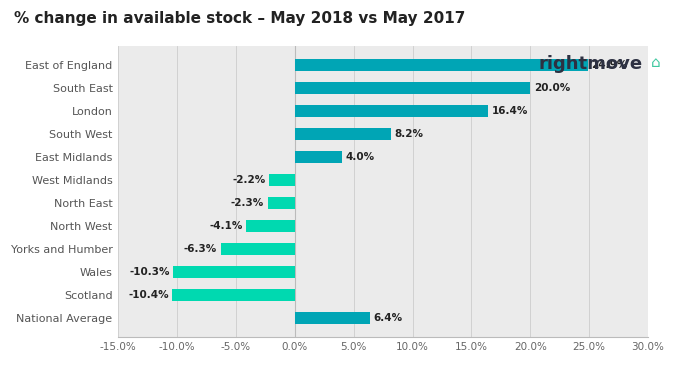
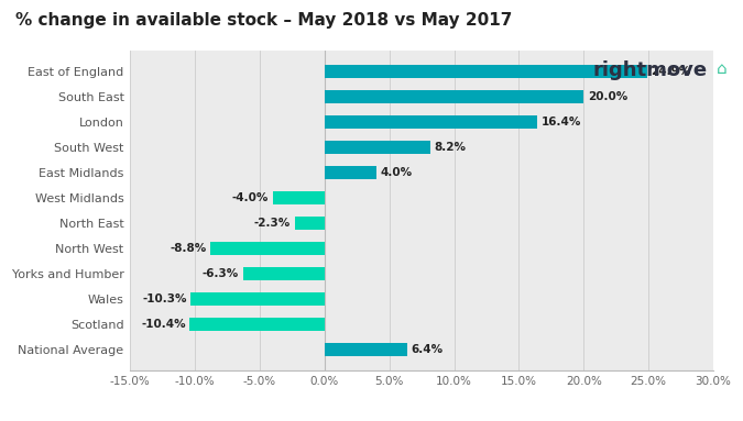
West Midlands: -2.2% -> -4.0%
North West: -4.1% -> -8.8%
